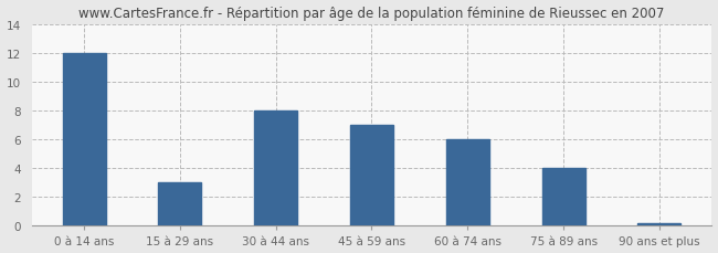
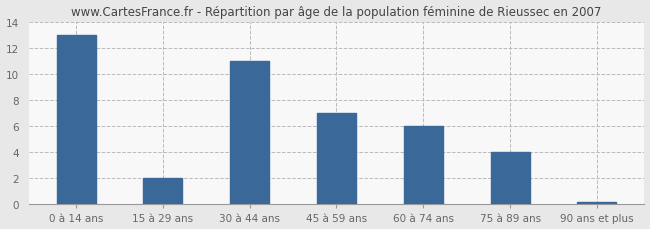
0 à 14 ans: 12.0 -> 13.0
15 à 29 ans: 3.0 -> 2.0
30 à 44 ans: 8.0 -> 11.0
